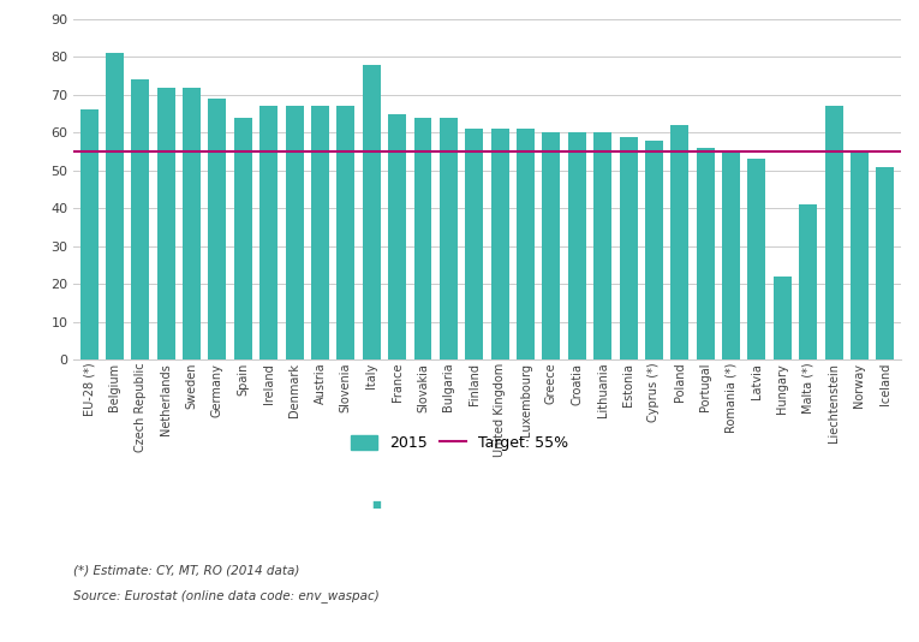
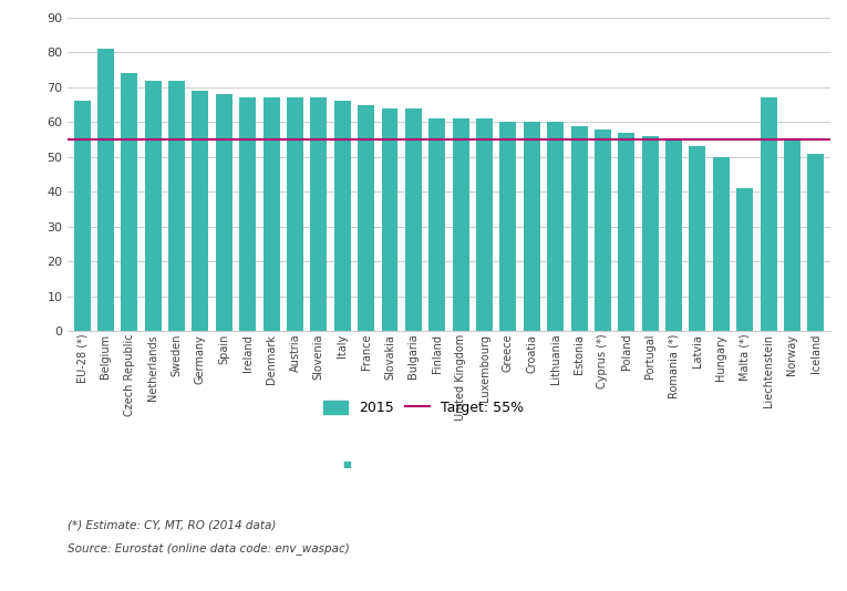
Spain: 64 -> 68
Italy: 78 -> 66
Poland: 62 -> 57
Hungary: 22 -> 50
